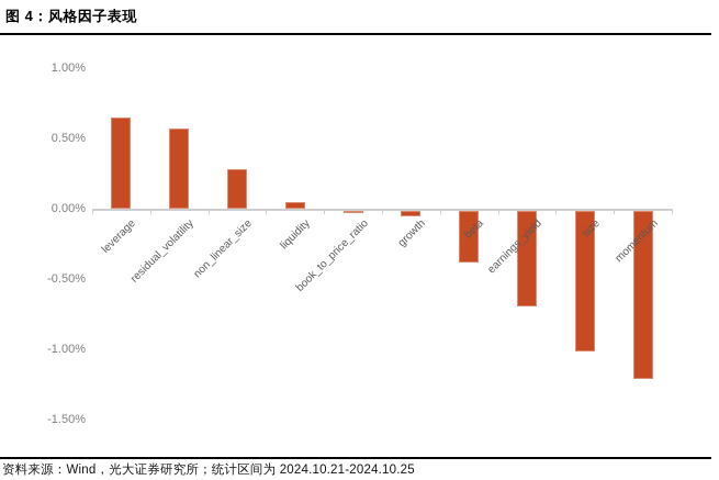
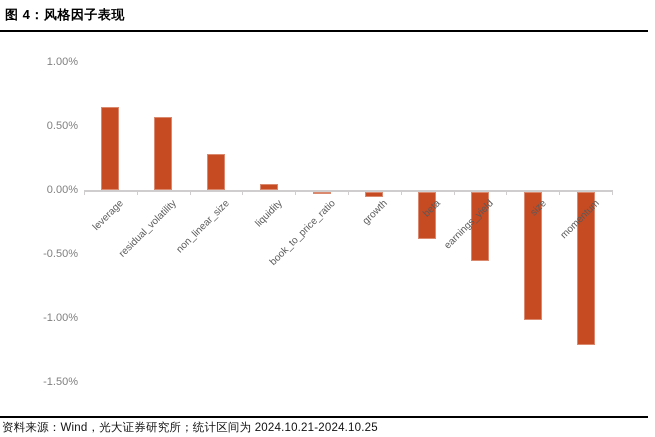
earnings_yield: -0.68% -> -0.54%
